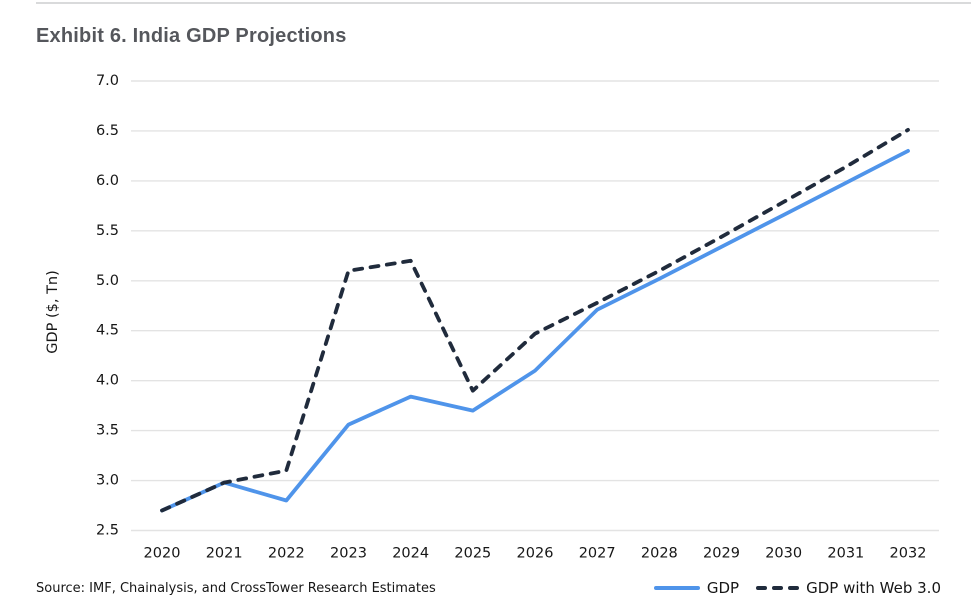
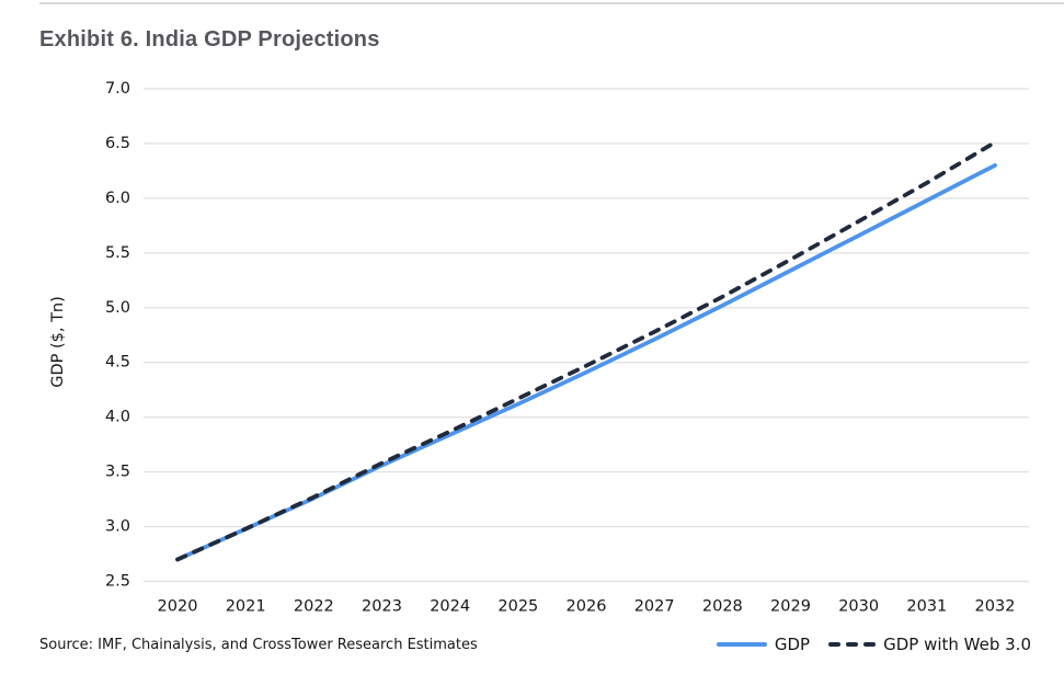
GDP/2022: 2.8 -> 3.3
GDP with Web 3.0/2022: 3.1 -> 3.3
GDP with Web 3.0/2023: 5.1 -> 3.6
GDP with Web 3.0/2024: 5.2 -> 3.9
GDP/2025: 3.7 -> 4.1
GDP with Web 3.0/2025: 3.9 -> 4.2
GDP/2026: 4.1 -> 4.4
